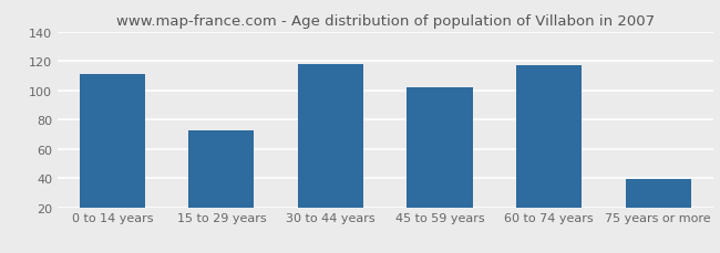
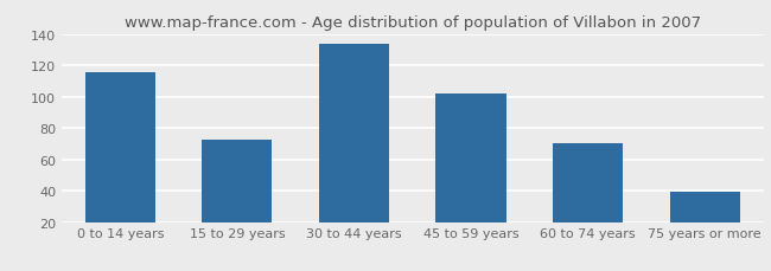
0 to 14 years: 111 -> 116
30 to 44 years: 118 -> 134
60 to 74 years: 117 -> 70
